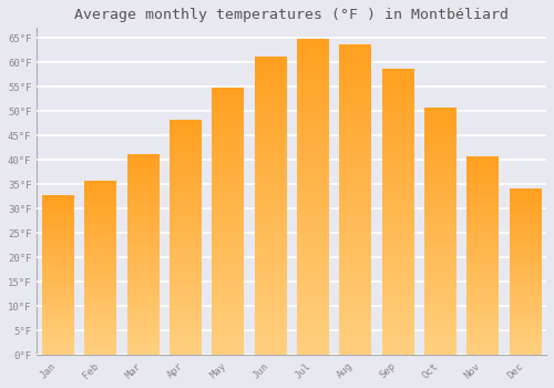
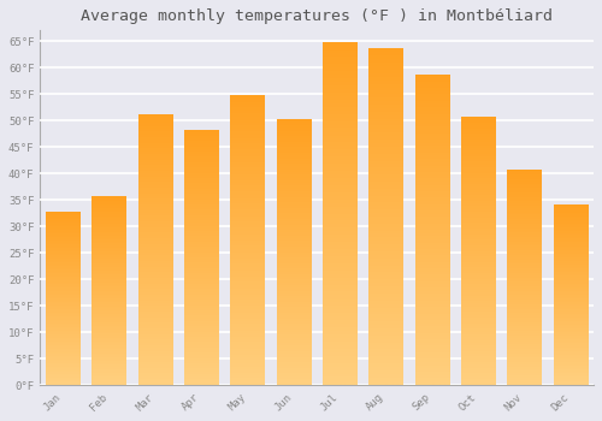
Mar: 41.0°F -> 51.0°F
Jun: 61.0°F -> 50.0°F
